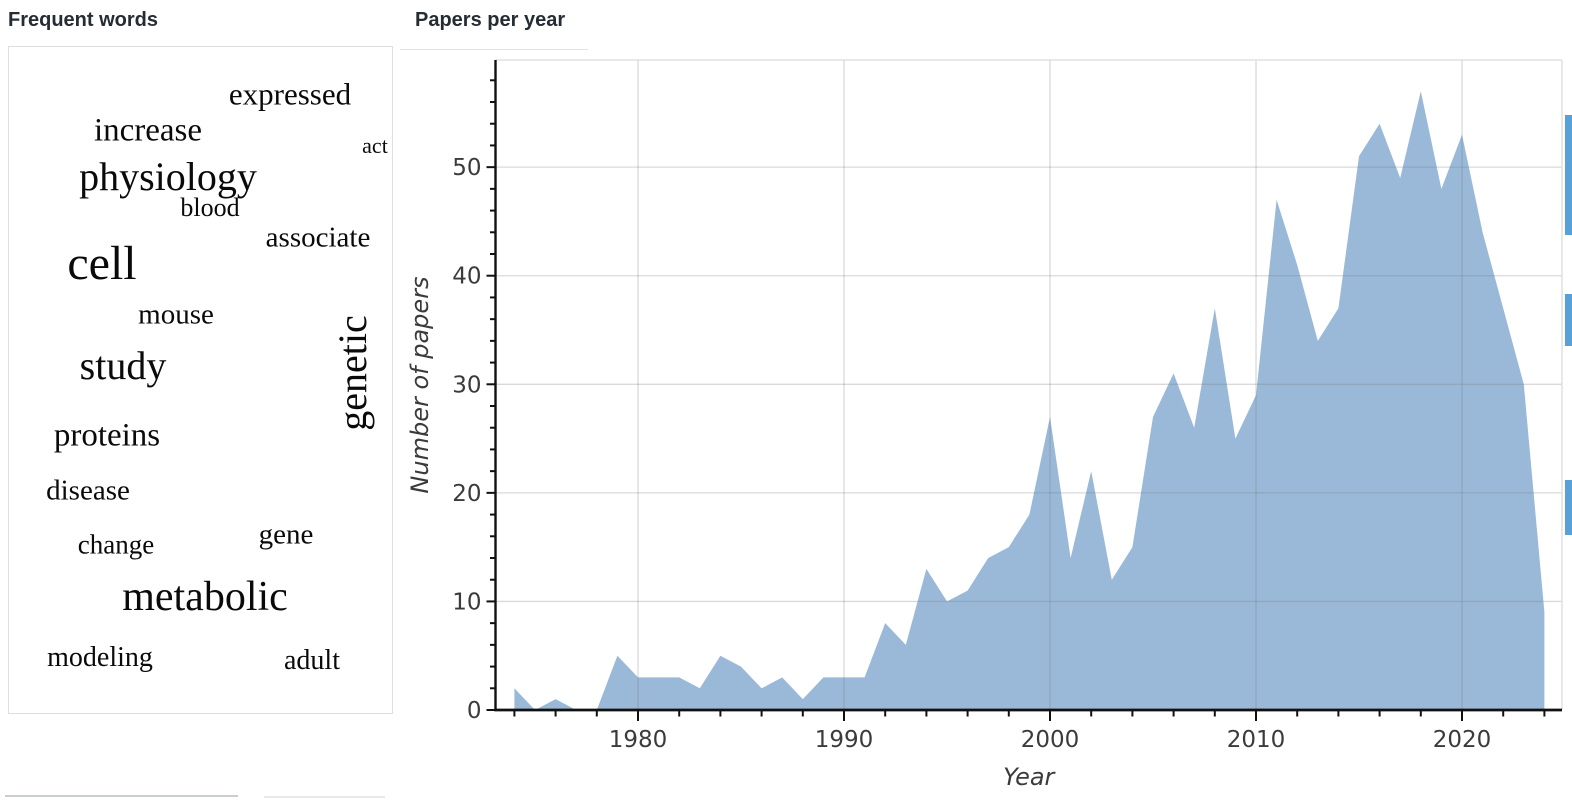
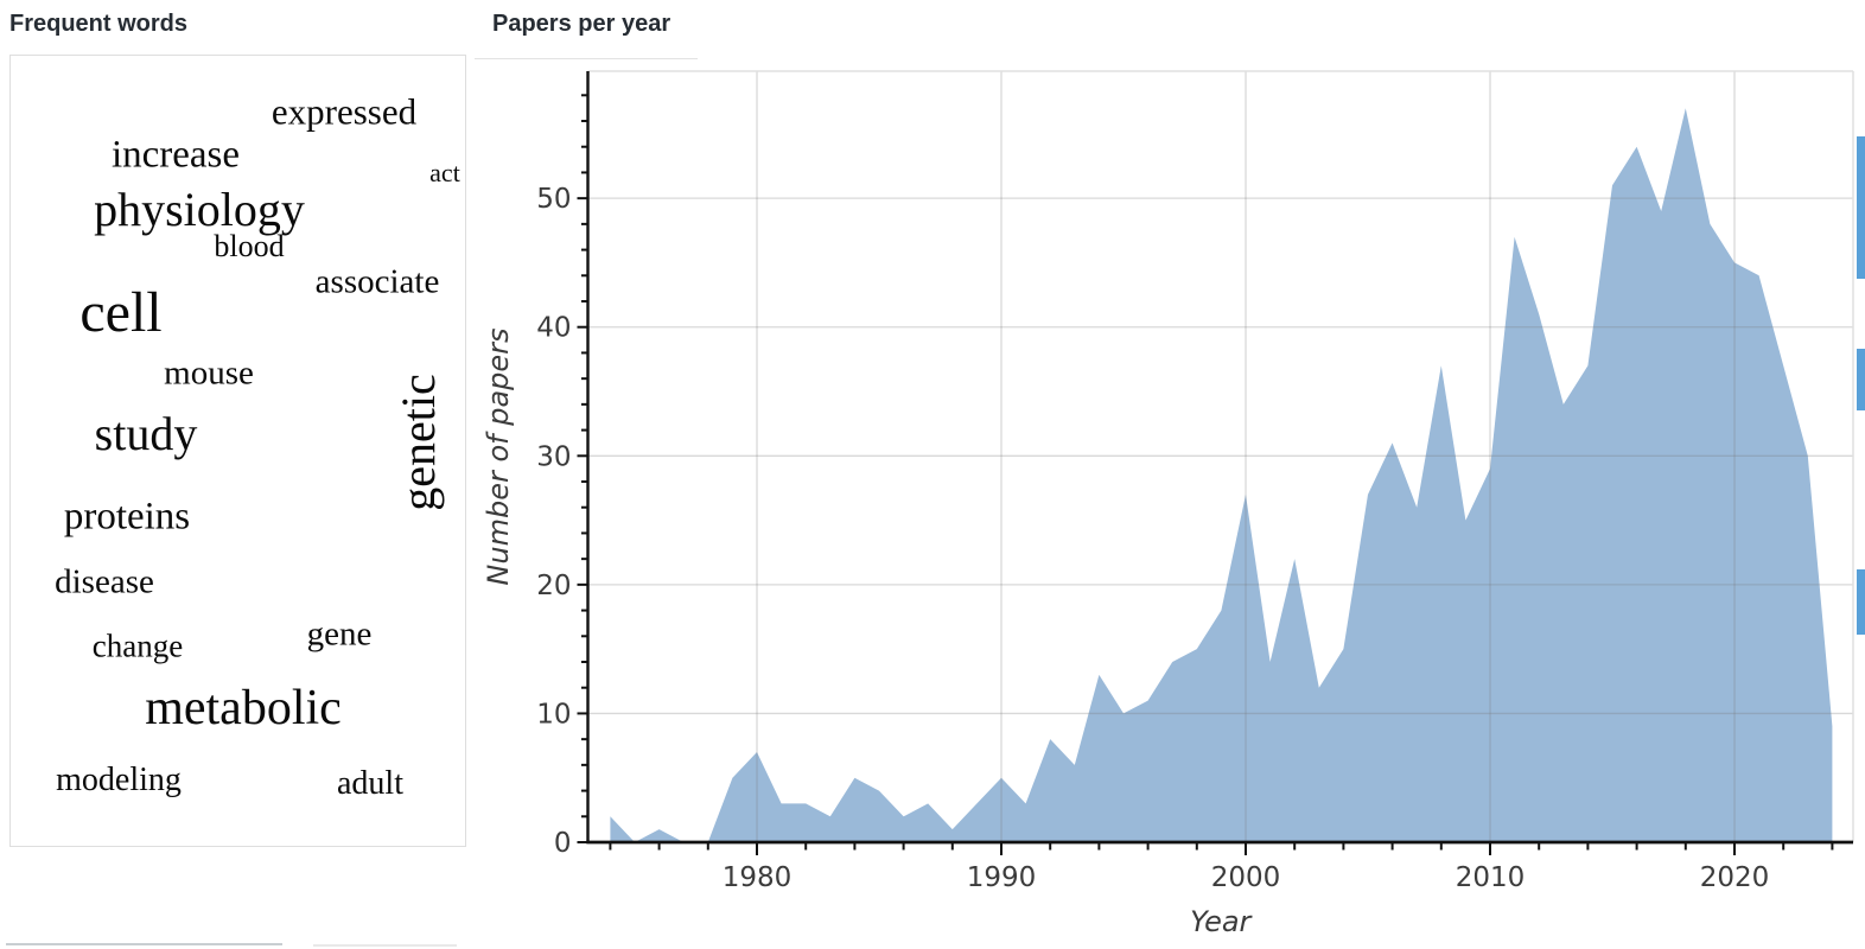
1980: 3 -> 7
1990: 3 -> 5
2020: 53 -> 45
